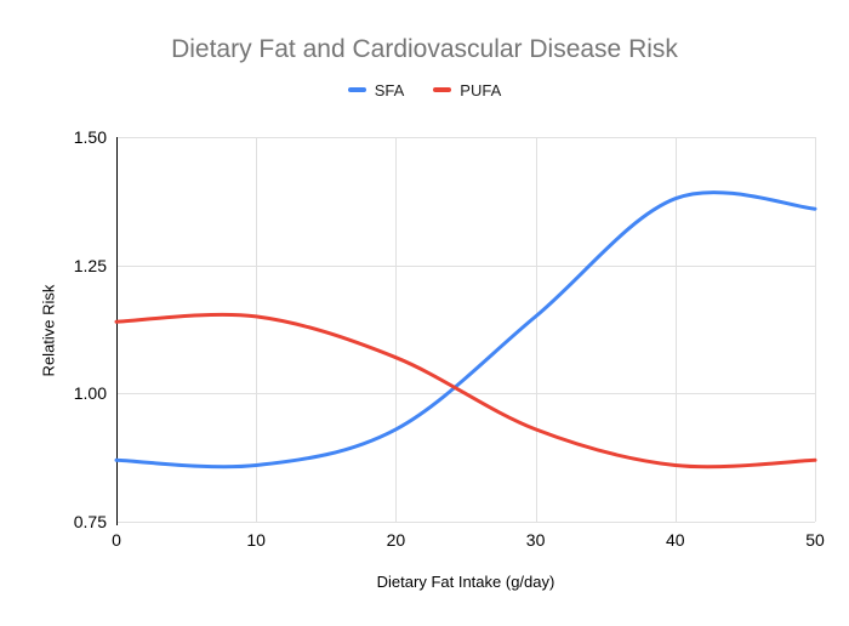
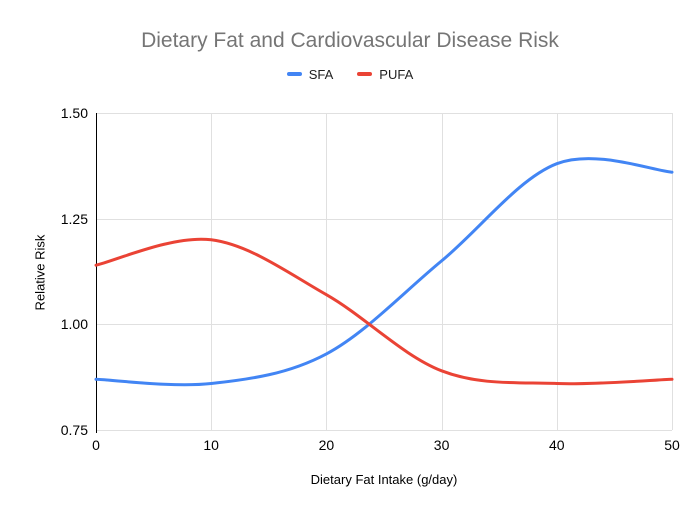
PUFA/10: 1.15 -> 1.20
PUFA/30: 0.93 -> 0.89
